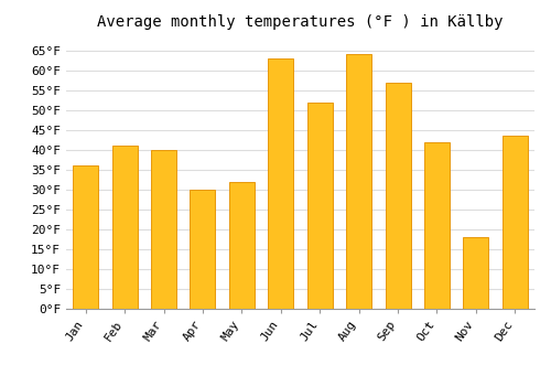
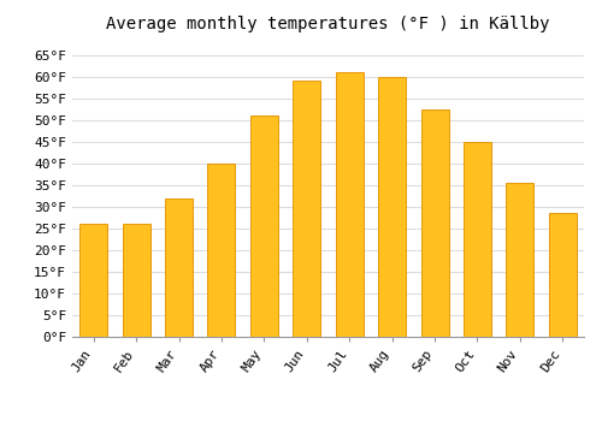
Jan: 36.0°F -> 26.0°F
Feb: 41.0°F -> 26.0°F
Mar: 40.0°F -> 32.0°F
Apr: 30.0°F -> 40.0°F
May: 32.0°F -> 51.0°F
Jun: 63.0°F -> 59.0°F
Jul: 52.0°F -> 61.0°F
Aug: 64.0°F -> 60.0°F
Sep: 57.0°F -> 52.5°F
Oct: 42.0°F -> 45.0°F
Nov: 18.0°F -> 35.5°F
Dec: 43.5°F -> 28.5°F
